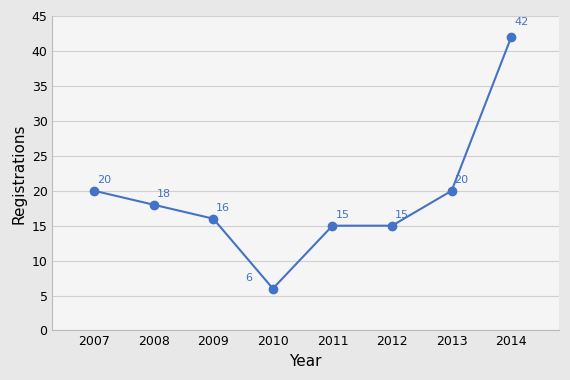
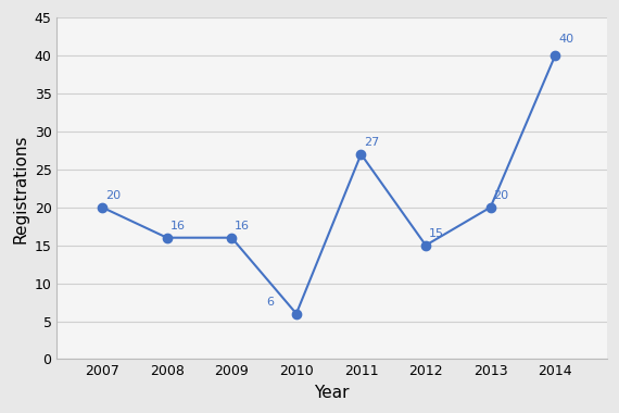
2008: 18 -> 16
2011: 15 -> 27
2014: 42 -> 40
